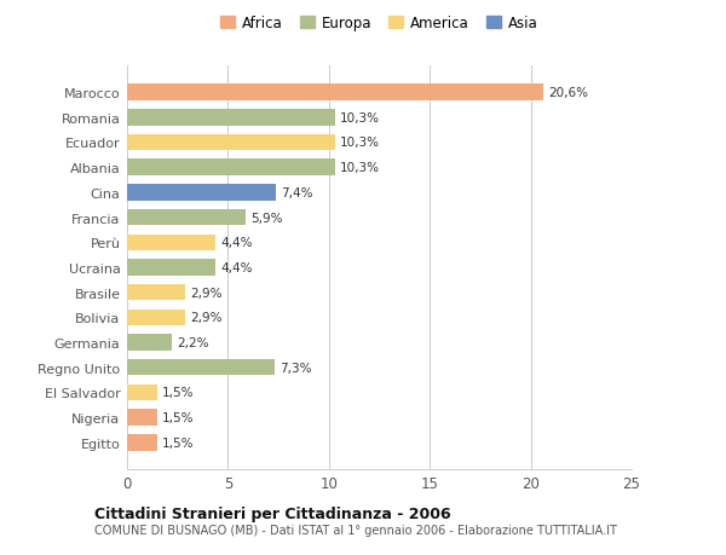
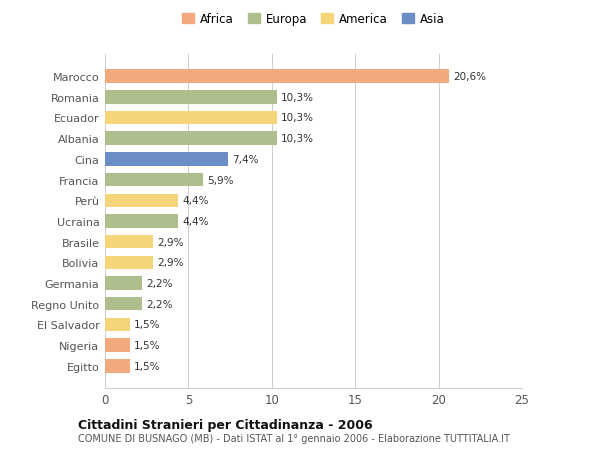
Regno Unito: 7,3% -> 2,2%
